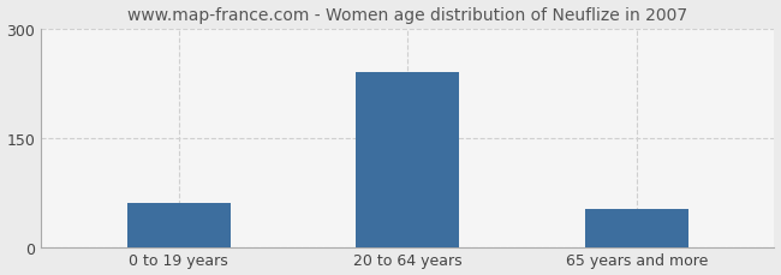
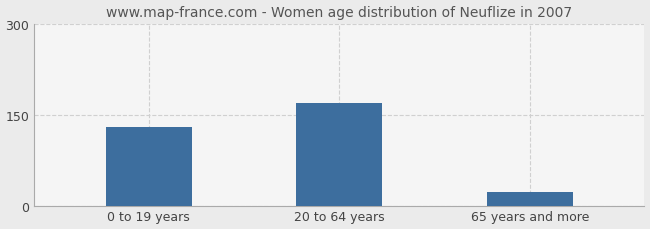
0 to 19 years: 60 -> 130
20 to 64 years: 240 -> 170
65 years and more: 52 -> 22
